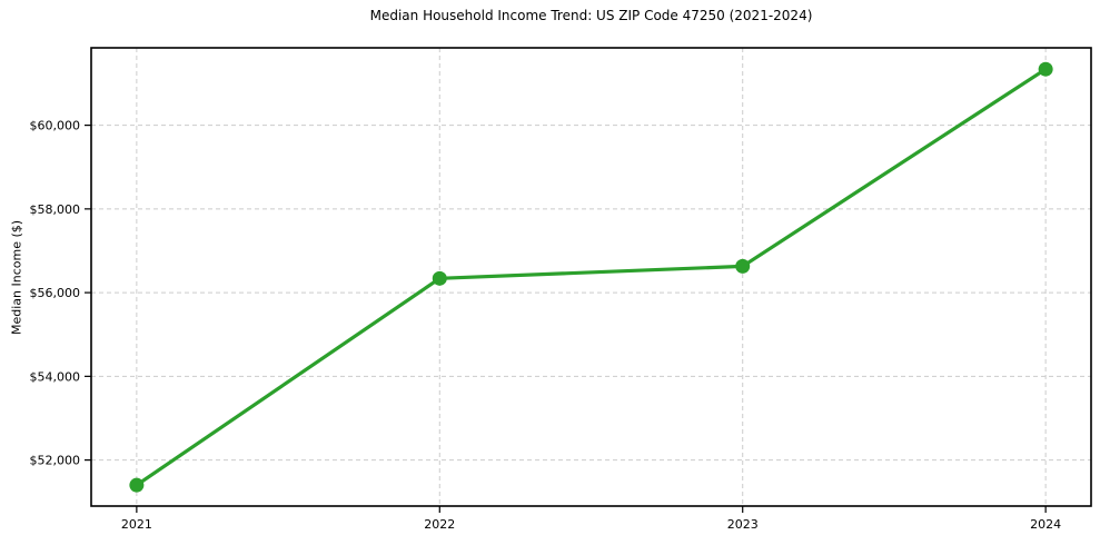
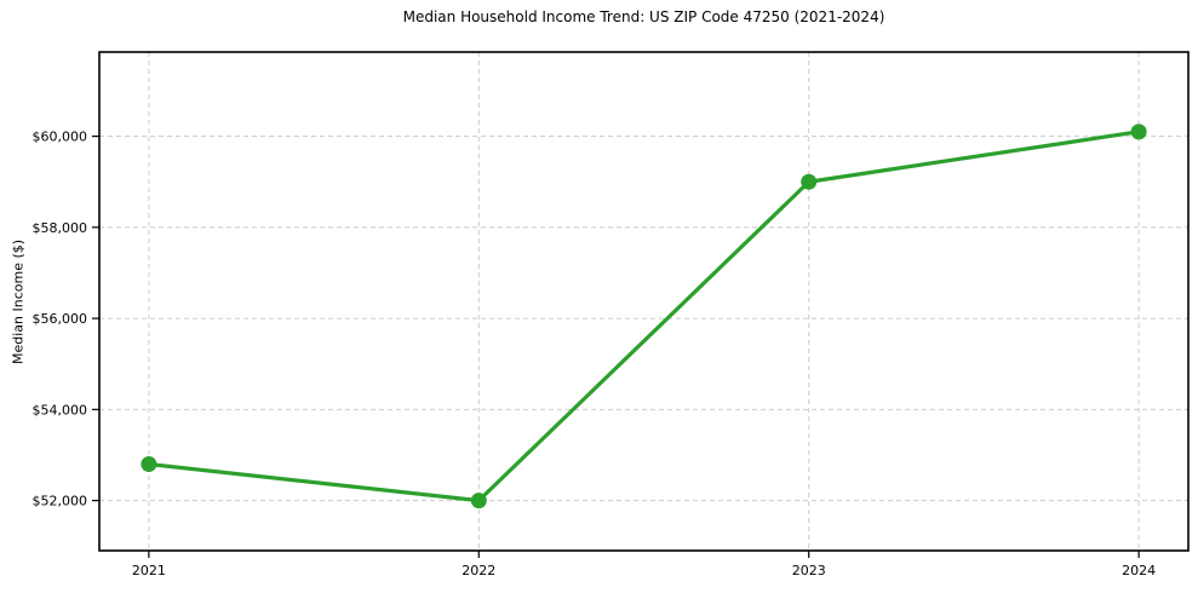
2021: $51400 -> $52800
2022: $56300 -> $52000
2023: $56600 -> $59000
2024: $61300 -> $60100
